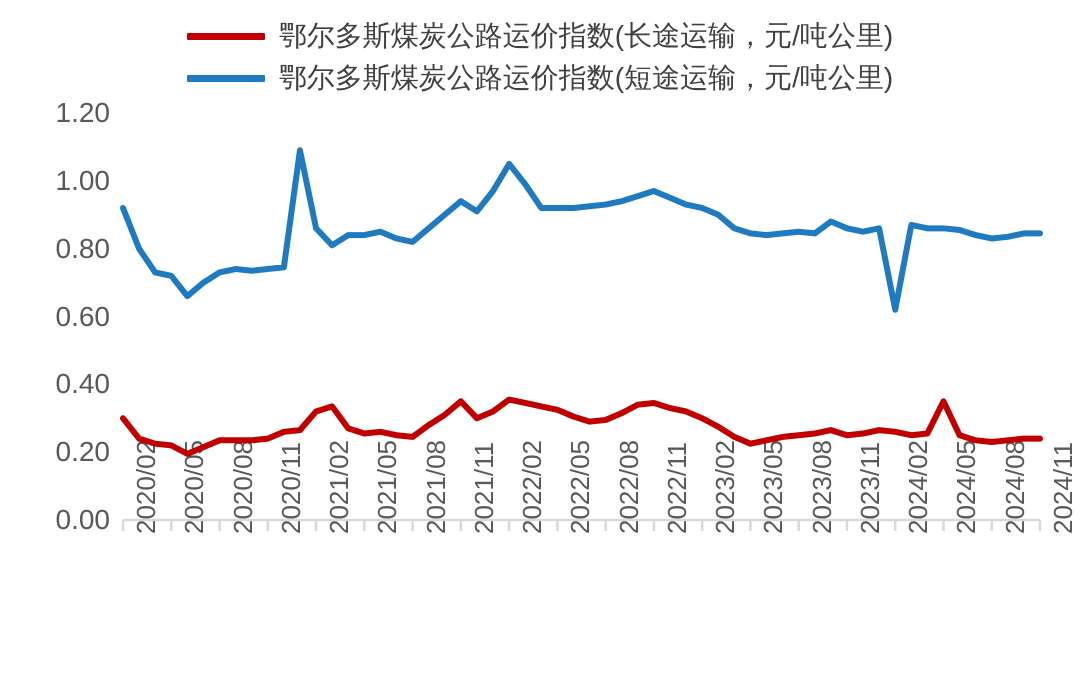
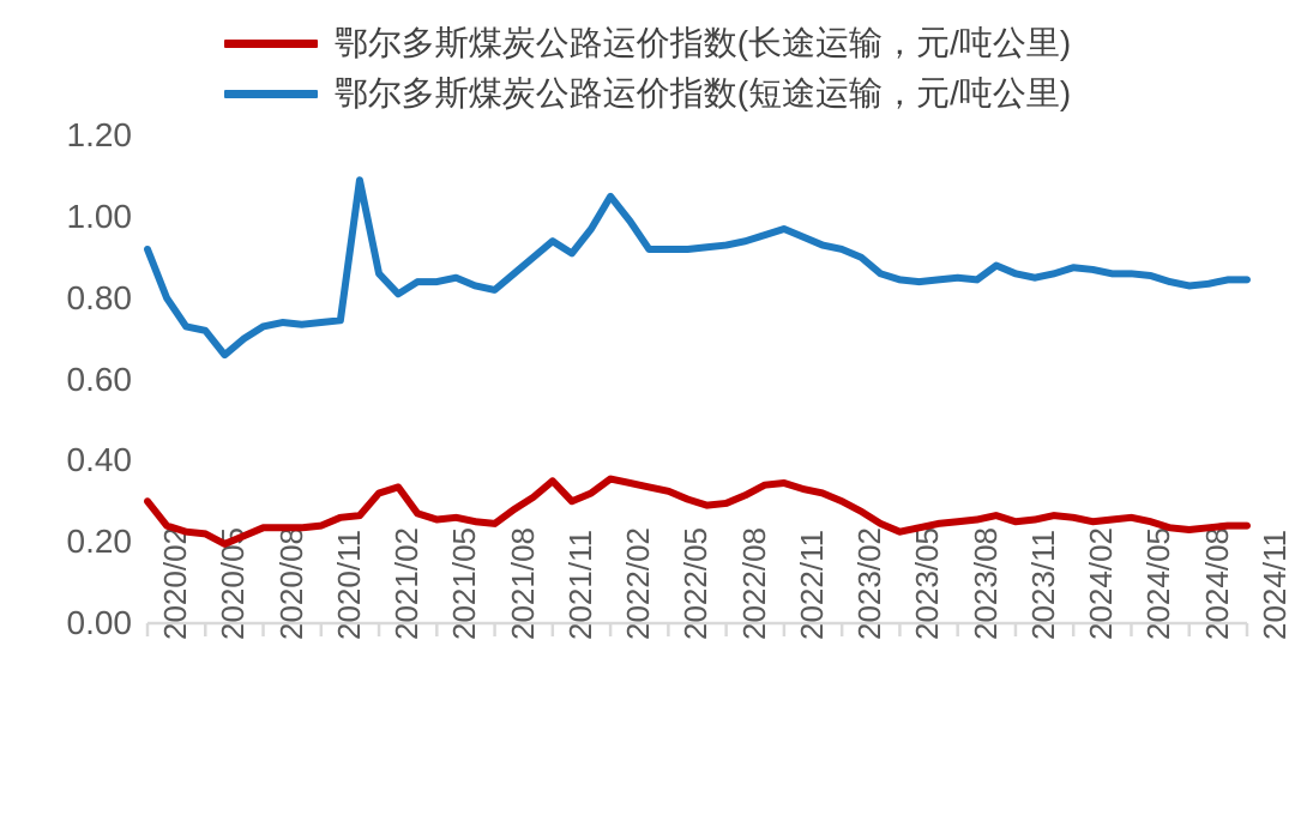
鄂尔多斯煤炭公路运价指数(短途运输，元/吨公里)/2024/02: 0.62 -> 0.88
鄂尔多斯煤炭公路运价指数(长途运输，元/吨公里)/2024/05: 0.35 -> 0.26
